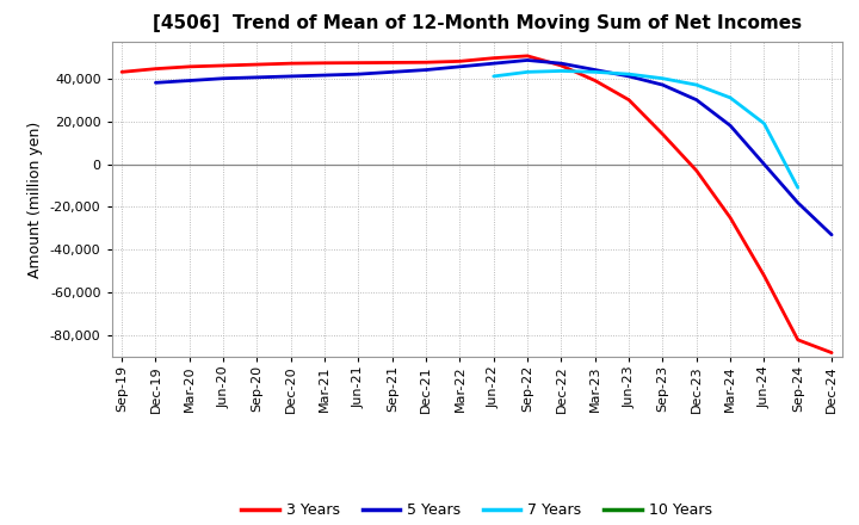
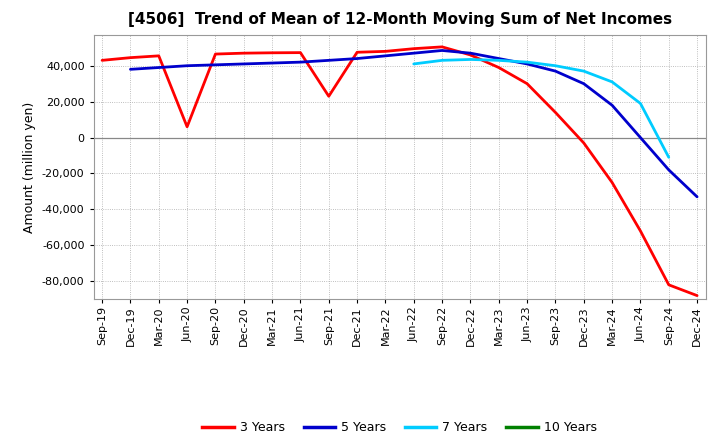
3 Years/Jun-20: 46,000 -> 6,000
3 Years/Sep-21: 47,000 -> 23,000
